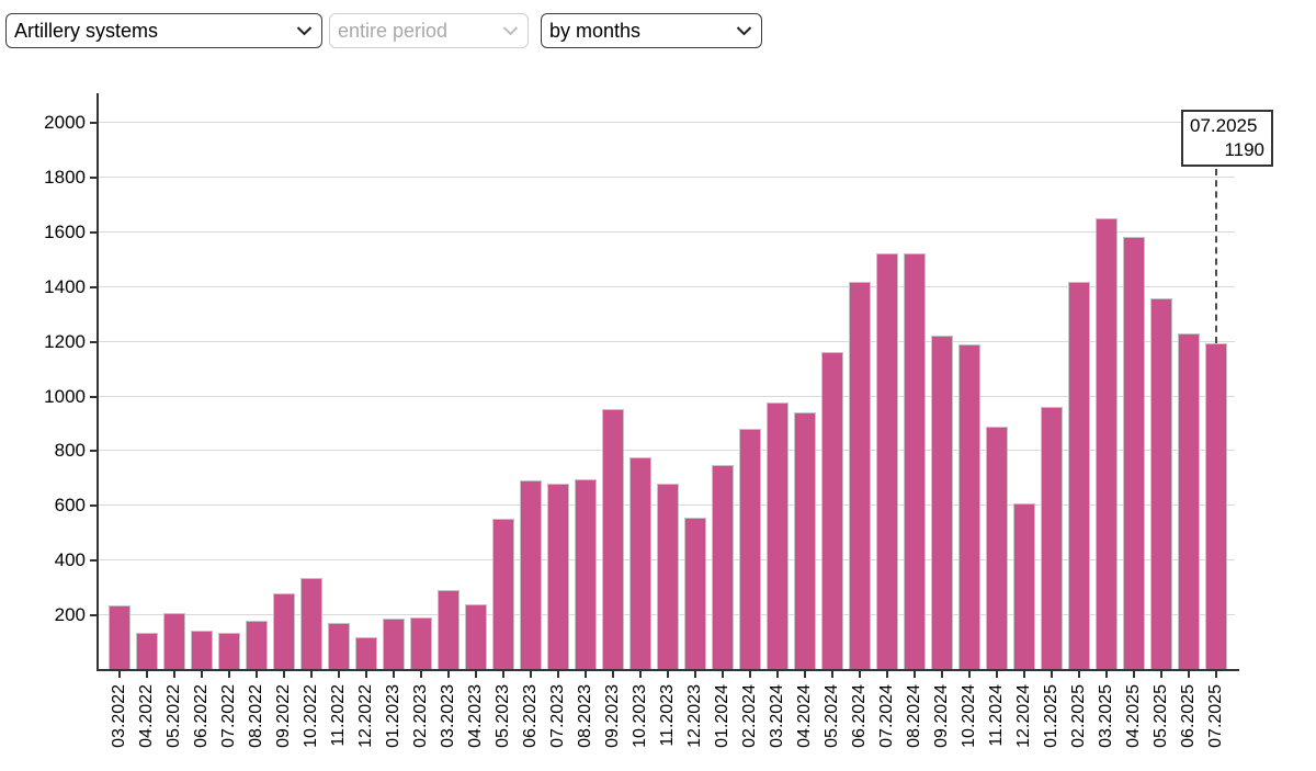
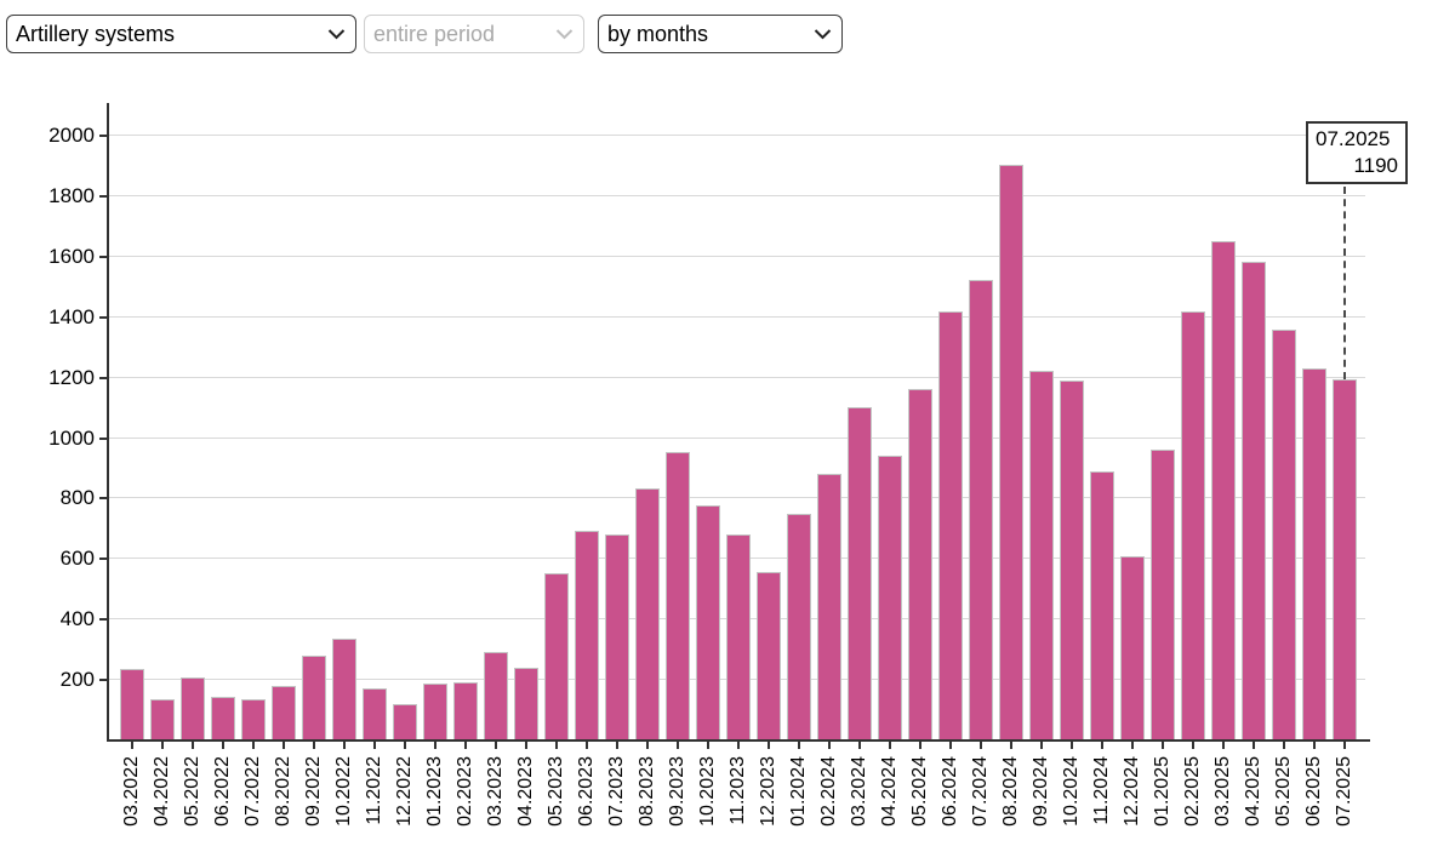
08.2023: 690 -> 830
03.2024: 970 -> 1100
08.2024: 1520 -> 1900
